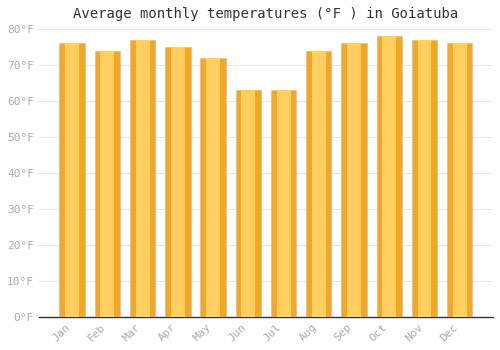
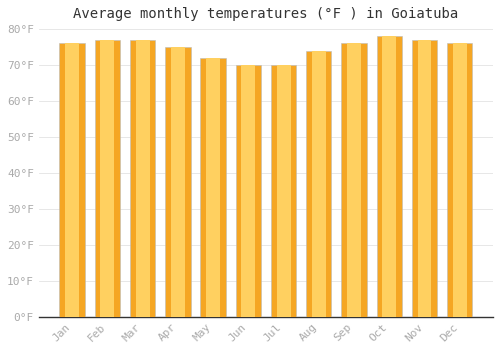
Feb: 74°F -> 77°F
Jun: 63°F -> 70°F
Jul: 63°F -> 70°F
